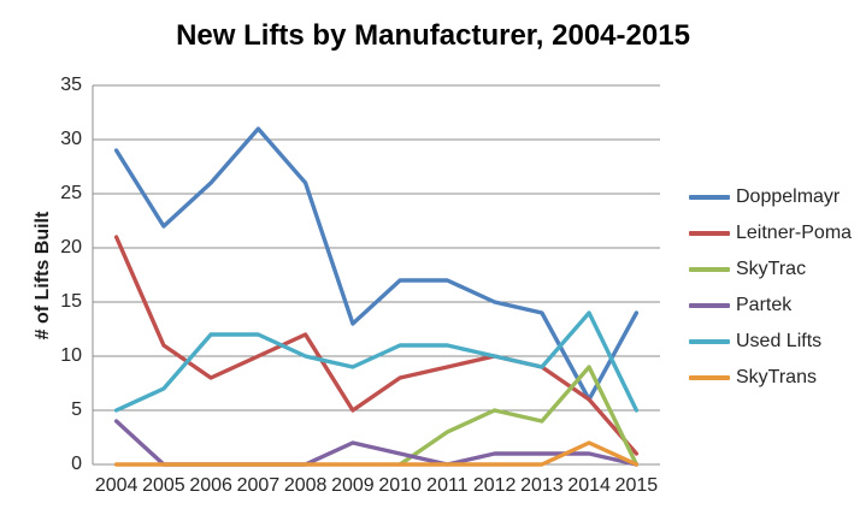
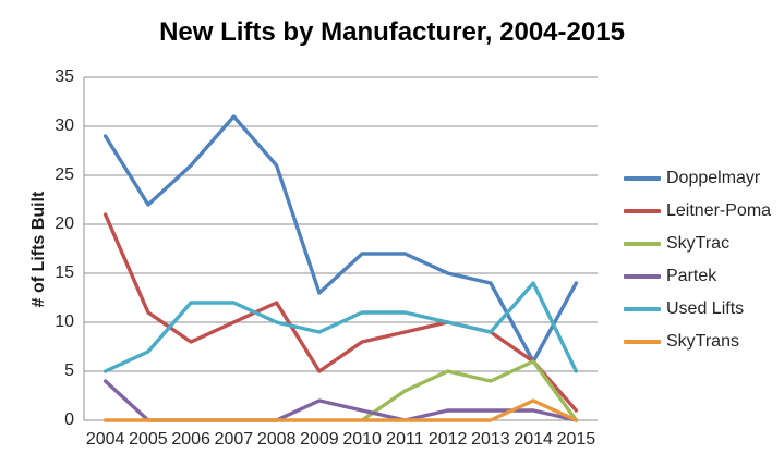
SkyTrac/2014: 9 -> 6
